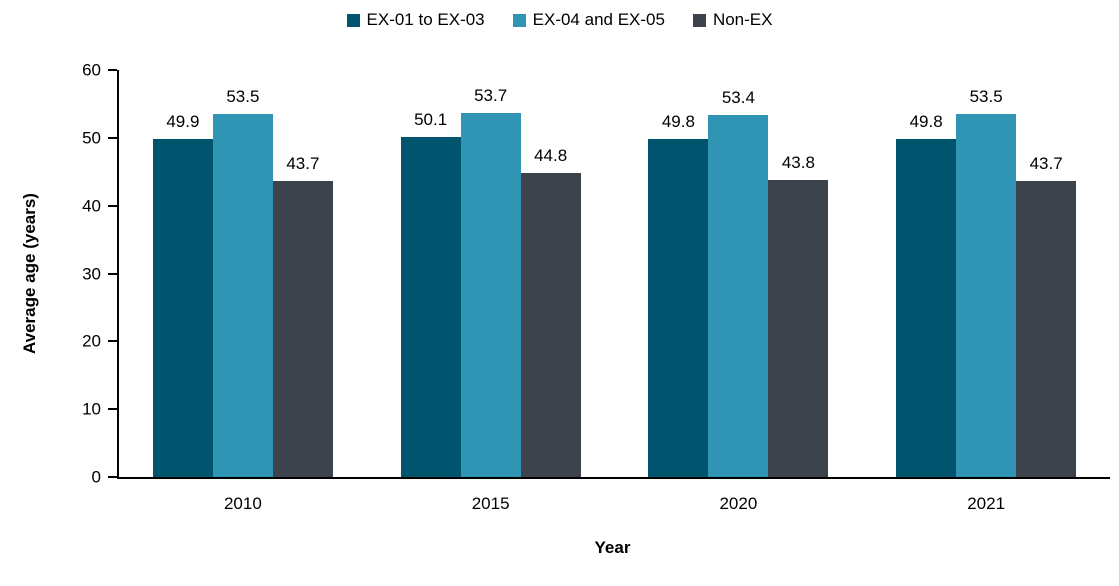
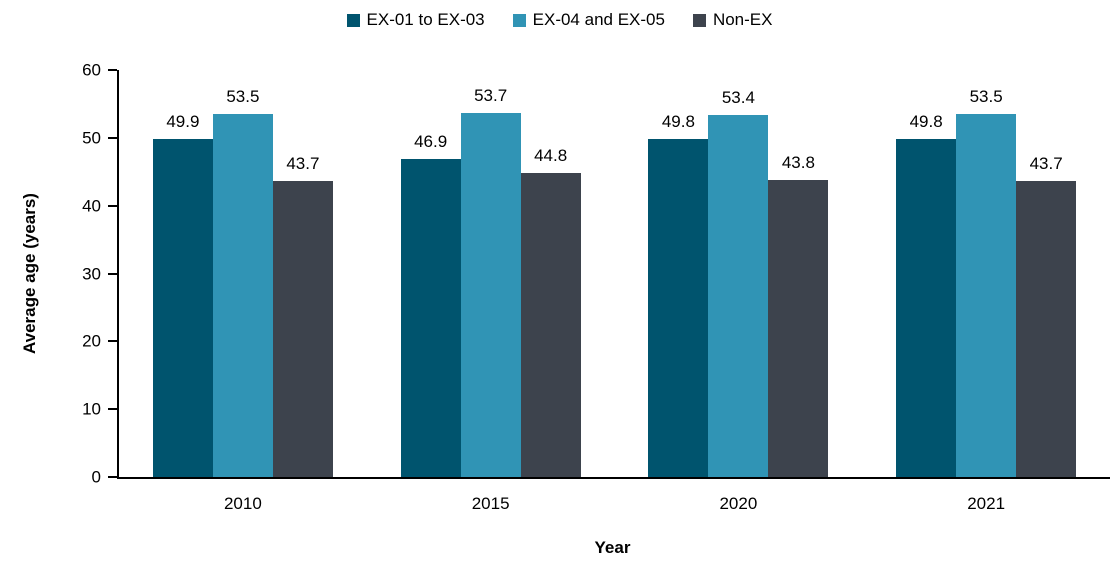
EX-01 to EX-03/2015: 50.1 -> 46.9
